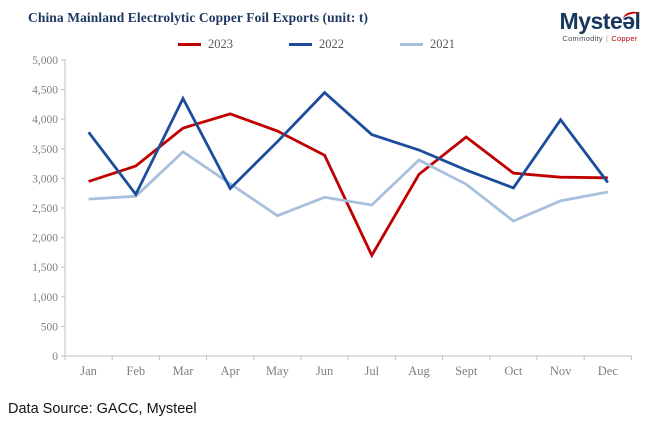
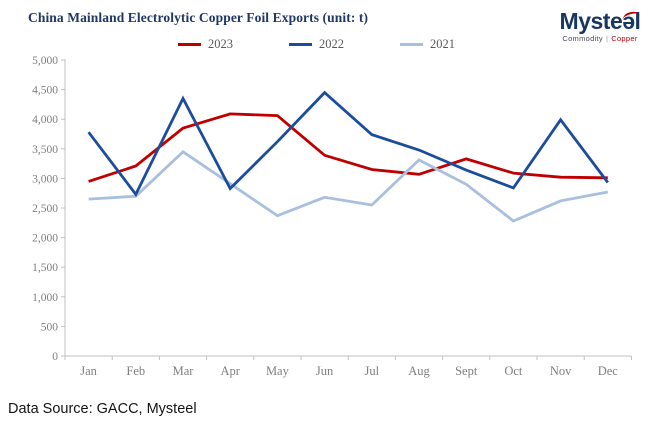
2023/May: 3800 -> 4100
2023/Jul: 1700 -> 3200
2023/Sept: 3700 -> 3300
